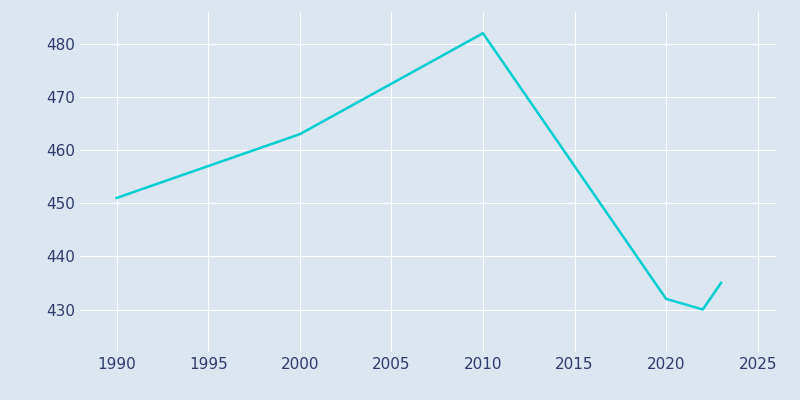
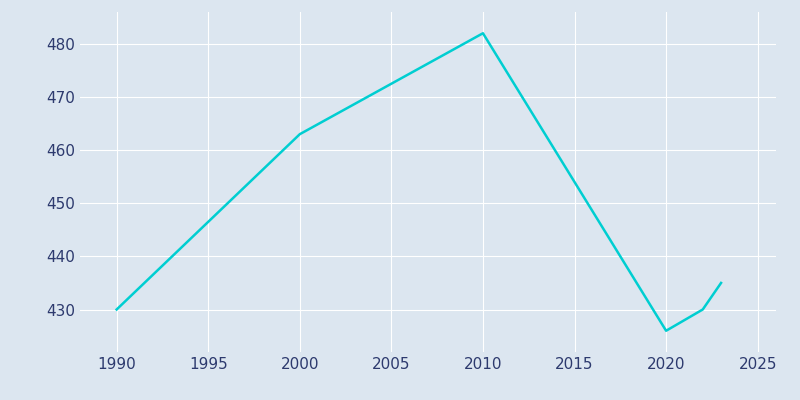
1990: 451 -> 430
2020: 432 -> 426
